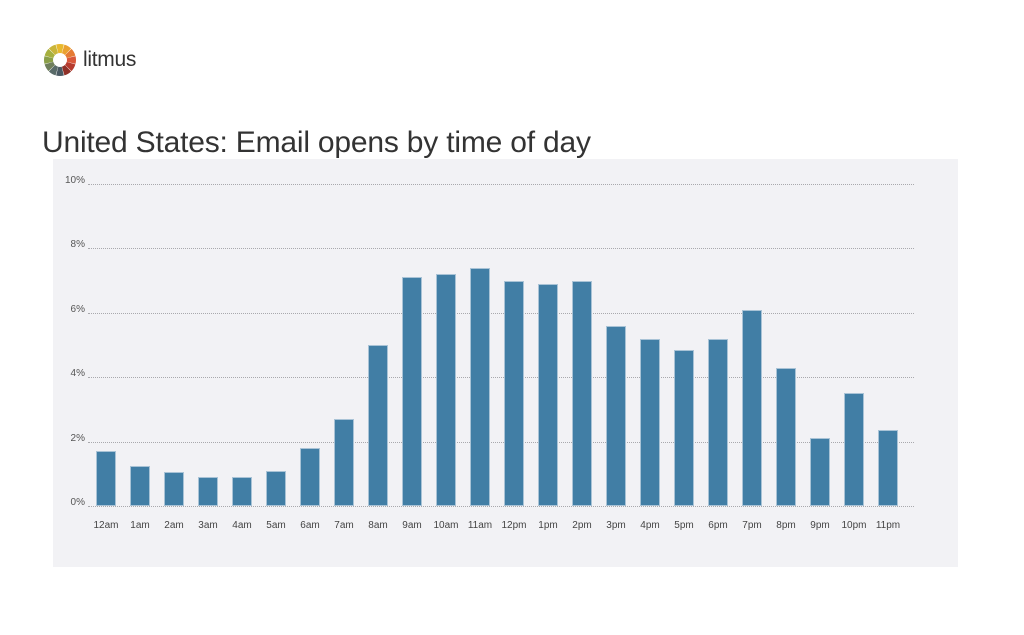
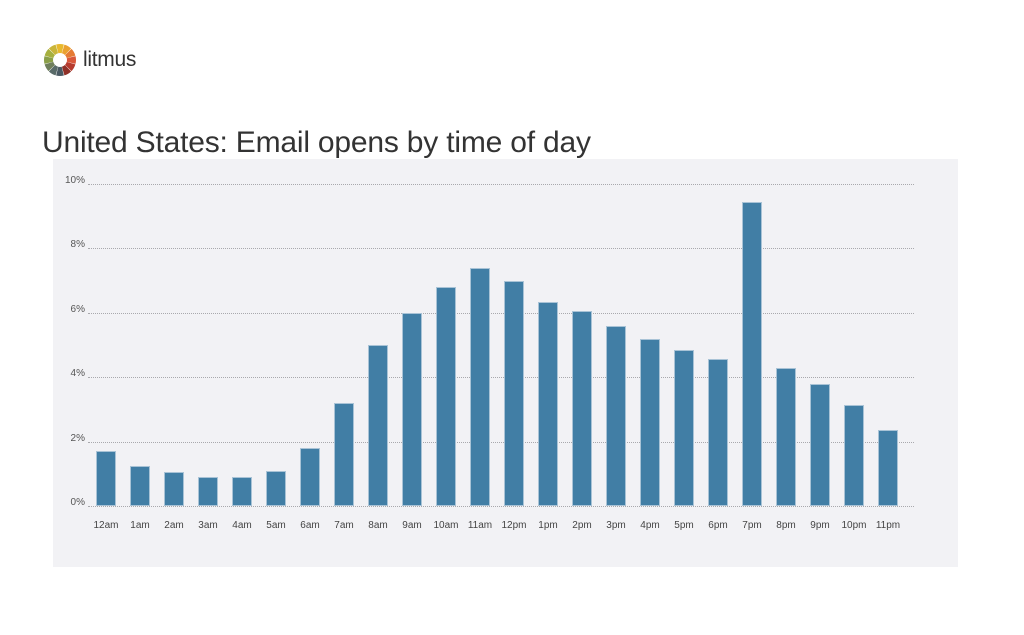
7am: 2.7% -> 3.2%
9am: 7.1% -> 6.0%
10am: 7.2% -> 6.8%
1pm: 6.9% -> 6.3%
2pm: 7.0% -> 6.0%
6pm: 5.2% -> 4.5%
7pm: 6.1% -> 9.4%
9pm: 2.1% -> 3.8%
10pm: 3.5% -> 3.1%
